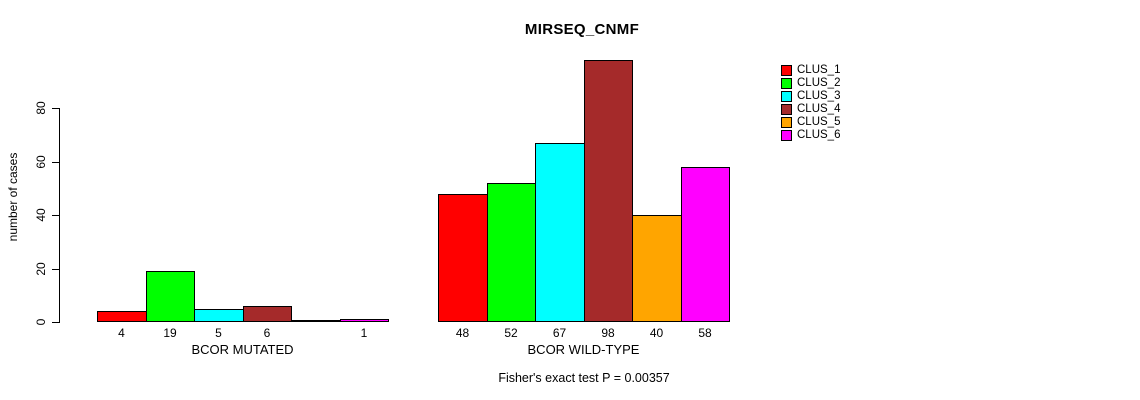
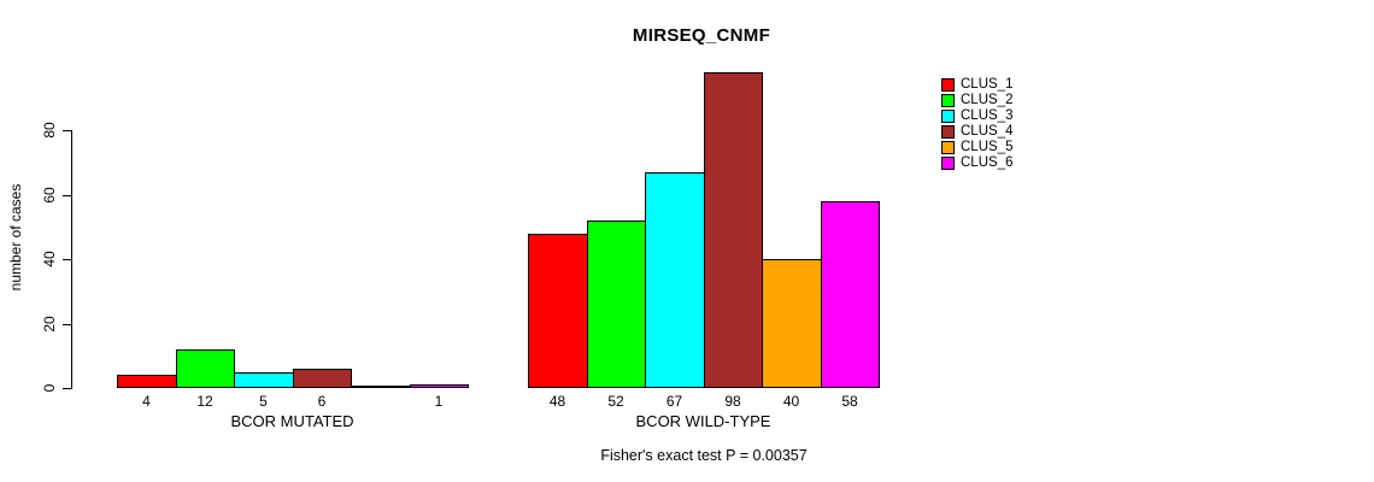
CLUS_2/BCOR MUTATED: 19 -> 12
